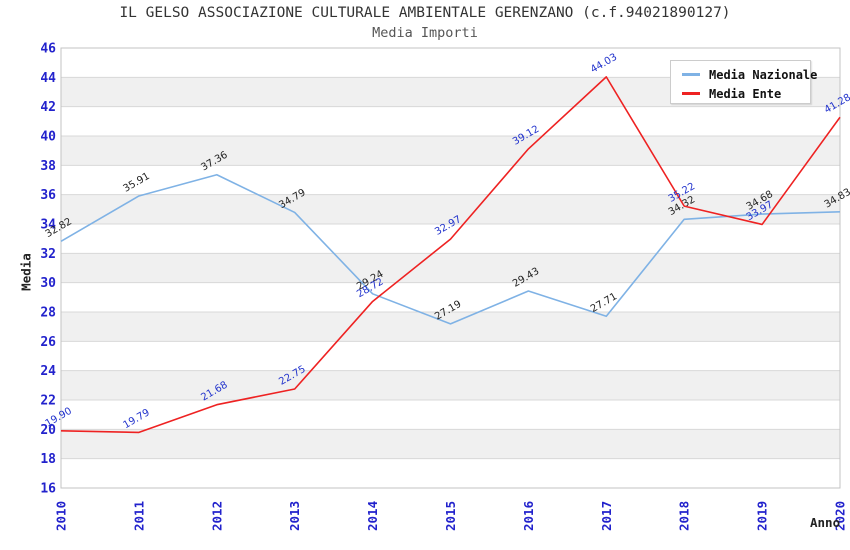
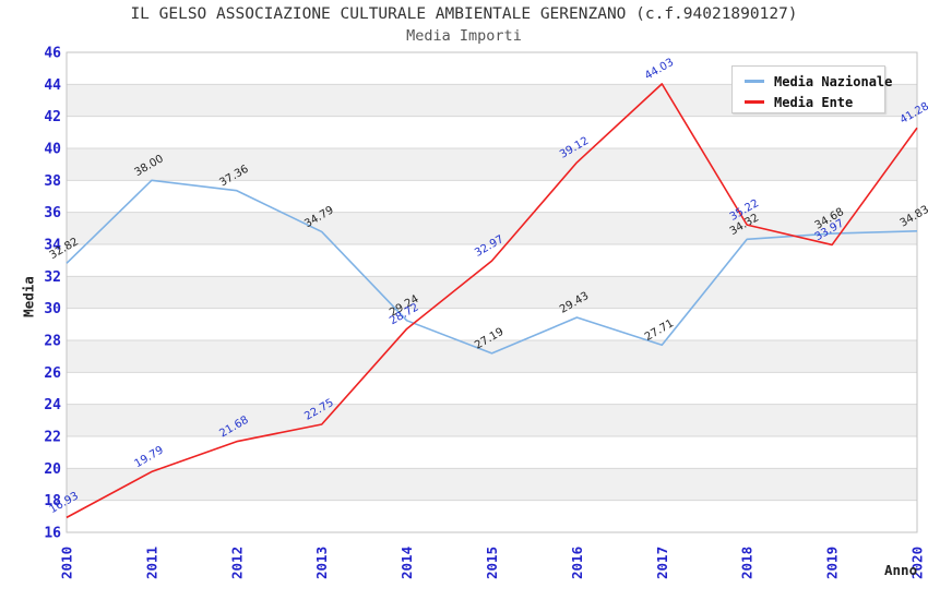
Media Ente/2010: 19.90 -> 16.93
Media Nazionale/2011: 35.91 -> 38.00
